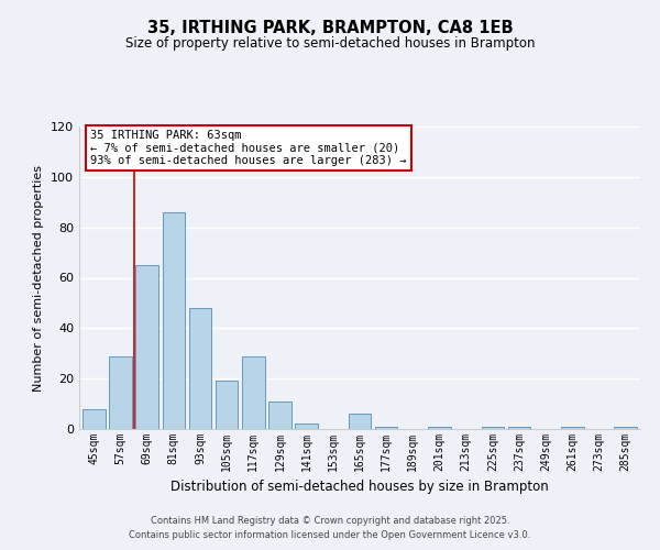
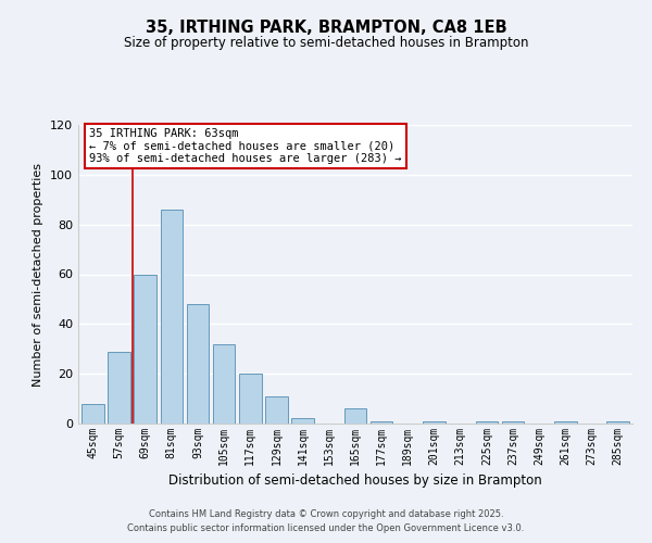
69sqm: 65 -> 60
105sqm: 19 -> 32
117sqm: 29 -> 20
